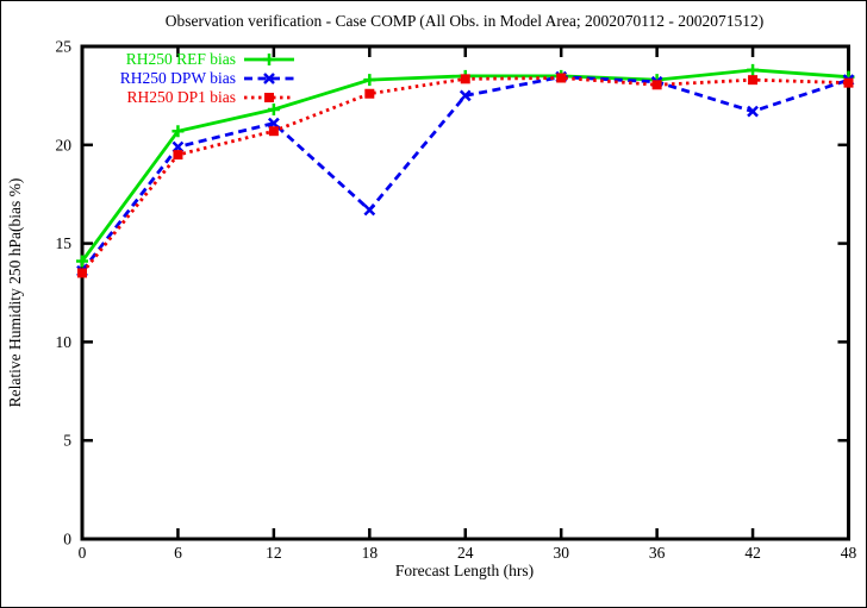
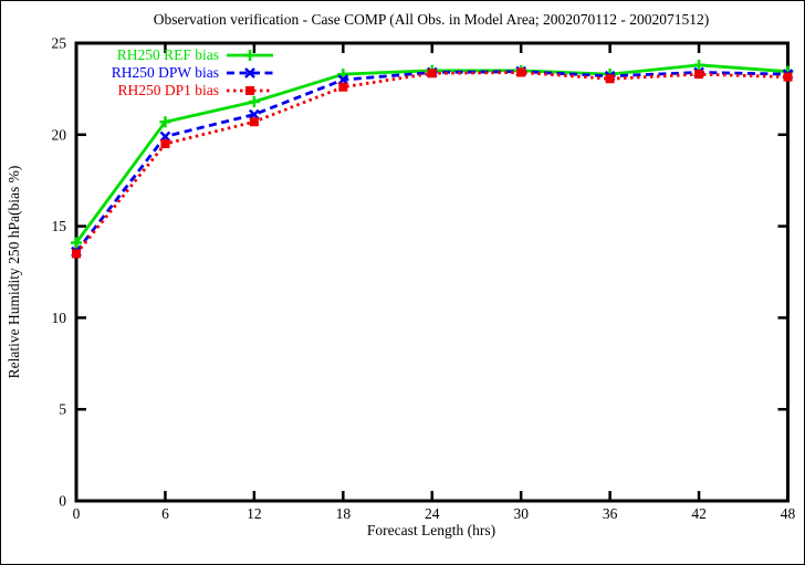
RH250 DPW bias/18: 16.7 -> 23.0
RH250 DPW bias/24: 22.5 -> 23.4
RH250 DPW bias/42: 21.7 -> 23.4
